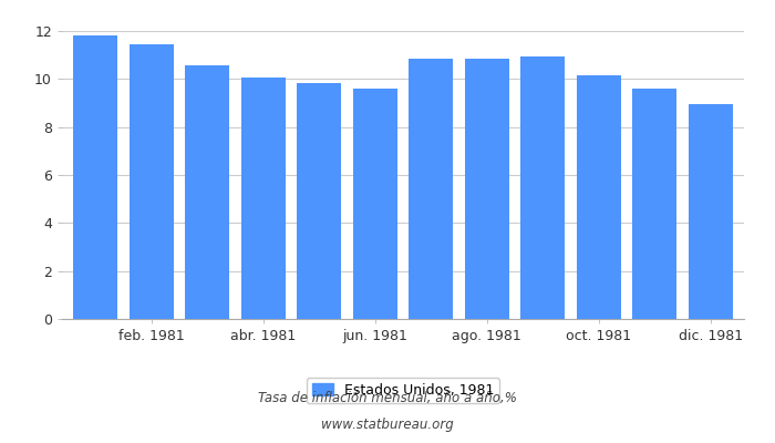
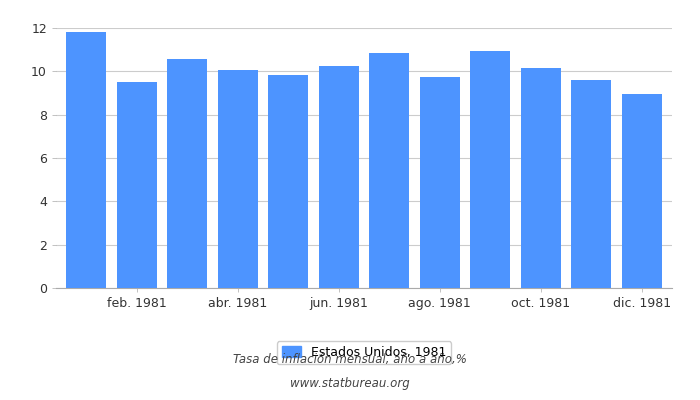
feb. 1981: 11.45 -> 9.50
jun. 1981: 9.58 -> 10.25
ago. 1981: 10.83 -> 9.75
